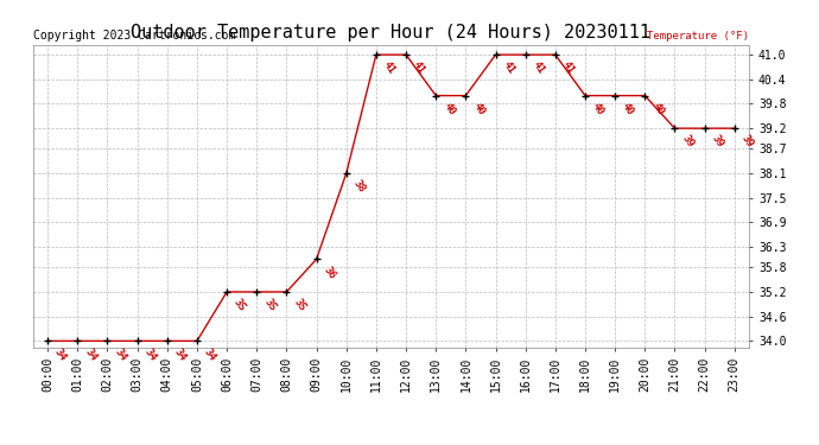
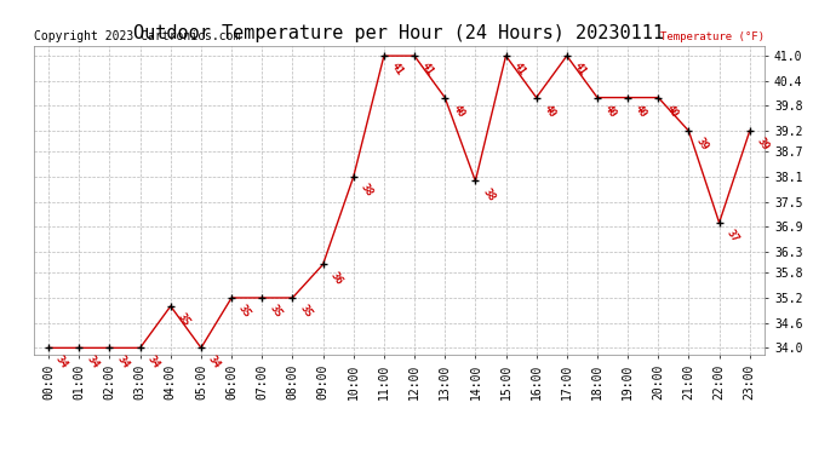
04:00: 34 -> 35
14:00: 40 -> 38
16:00: 41 -> 40
22:00: 39 -> 37
